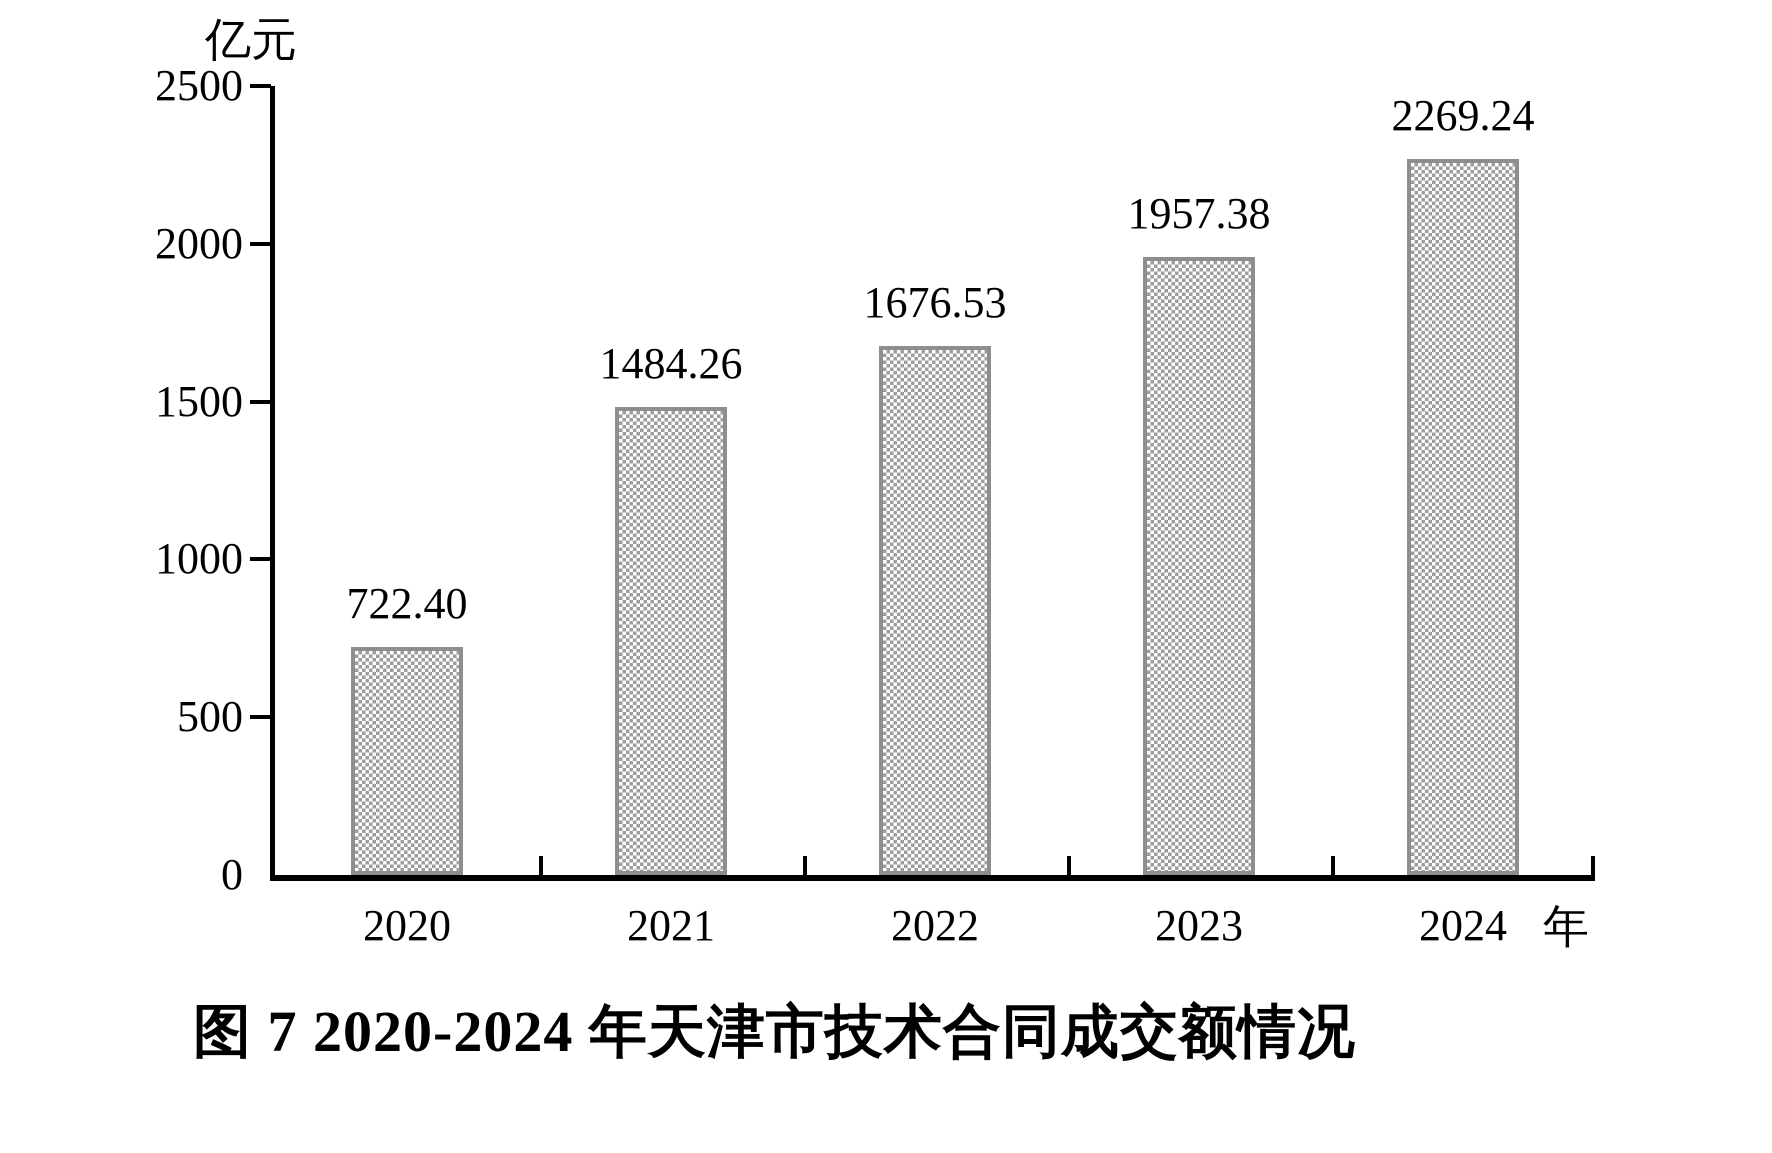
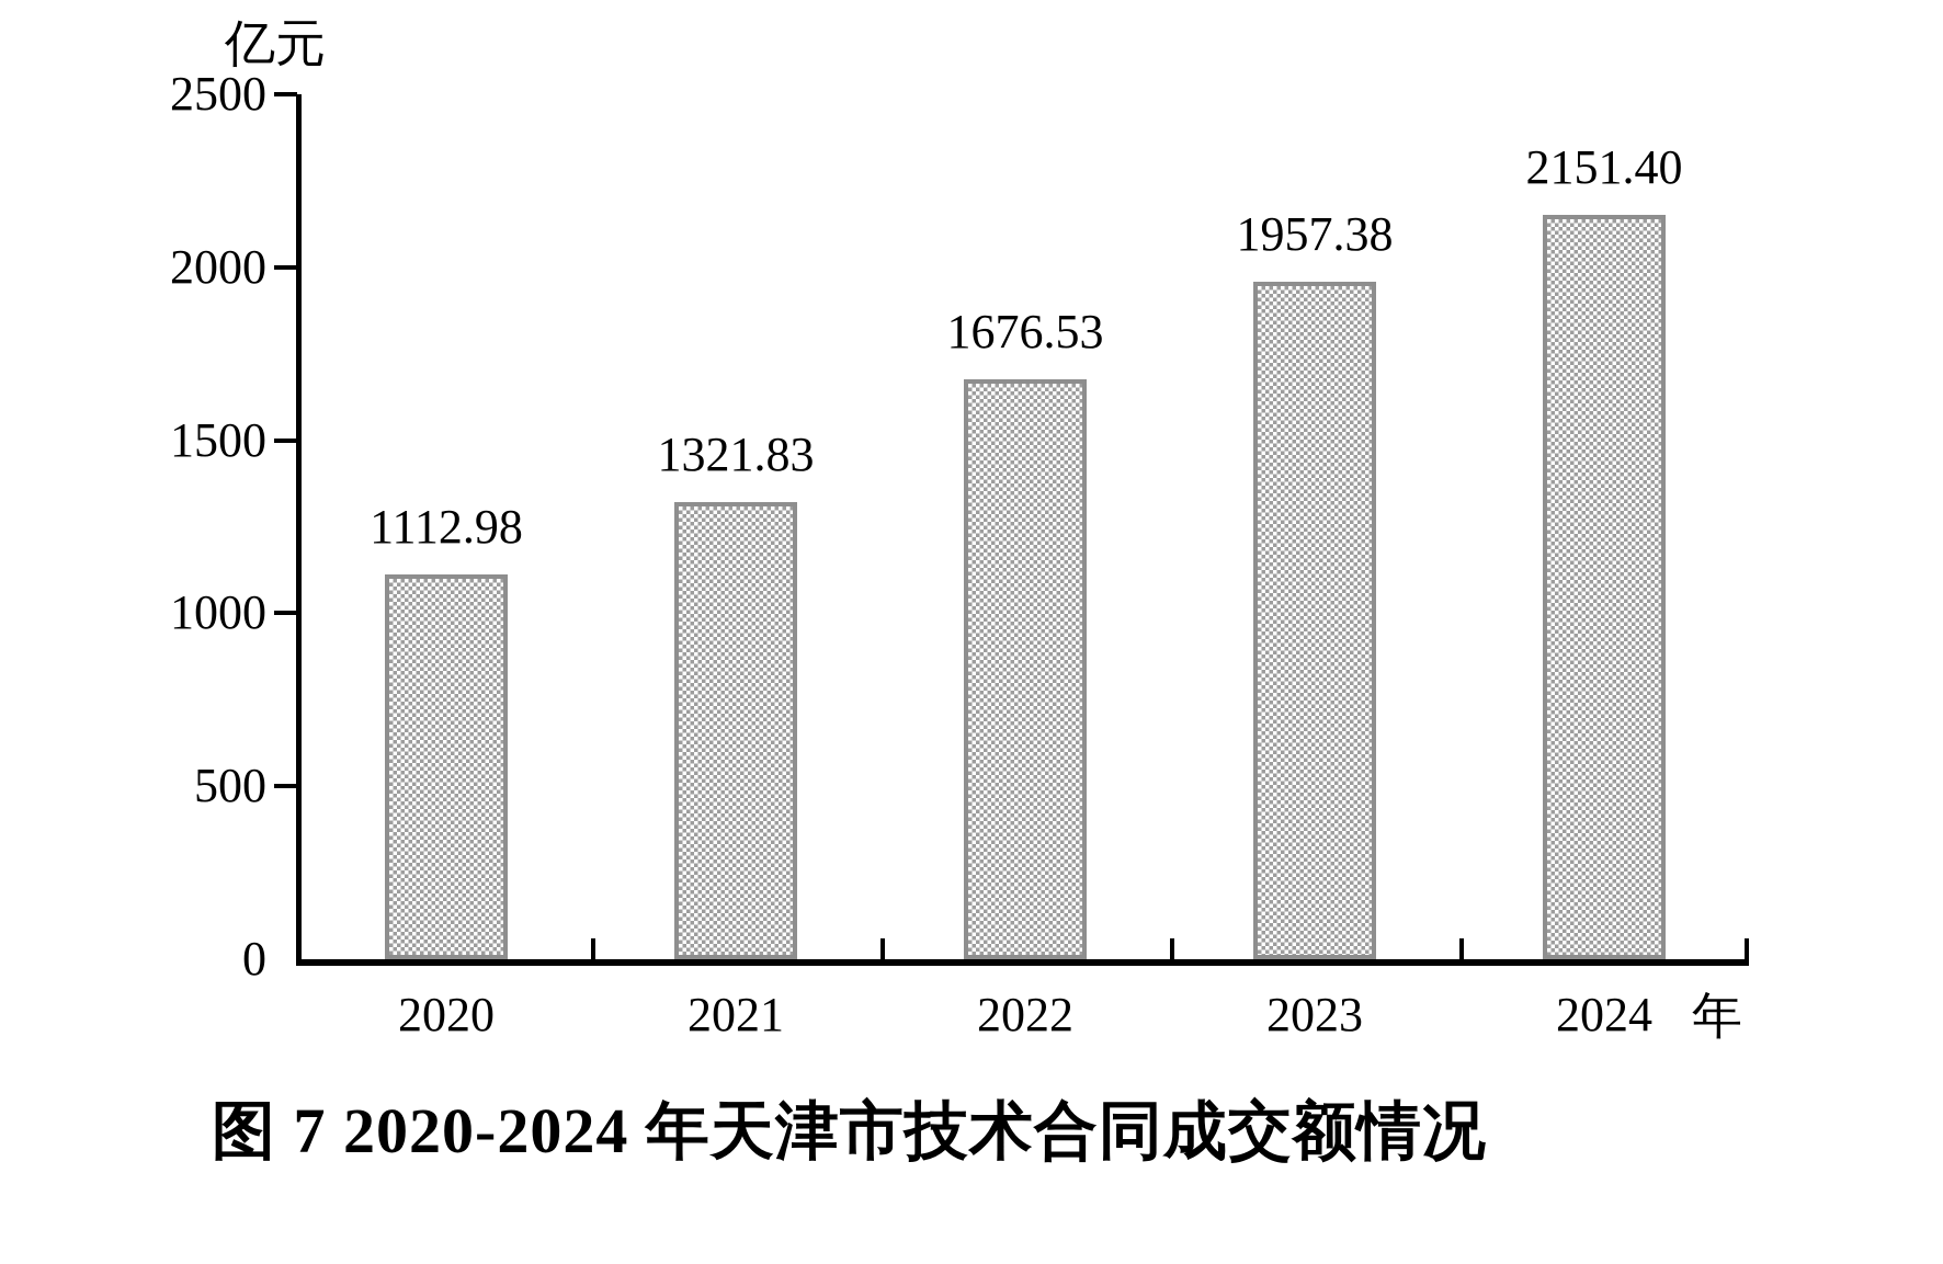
2020: 722.40 -> 1112.98
2021: 1484.26 -> 1321.83
2024: 2269.24 -> 2151.40
